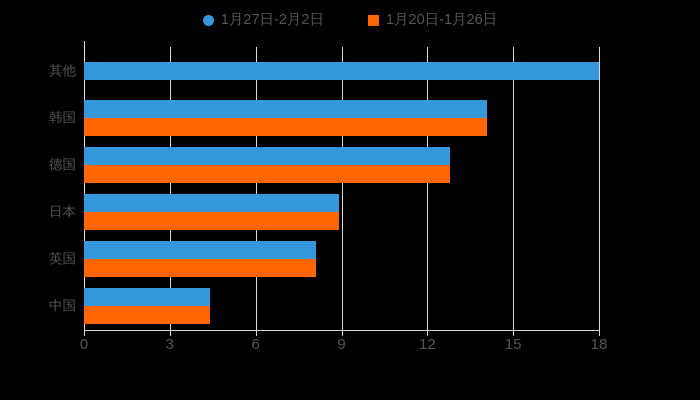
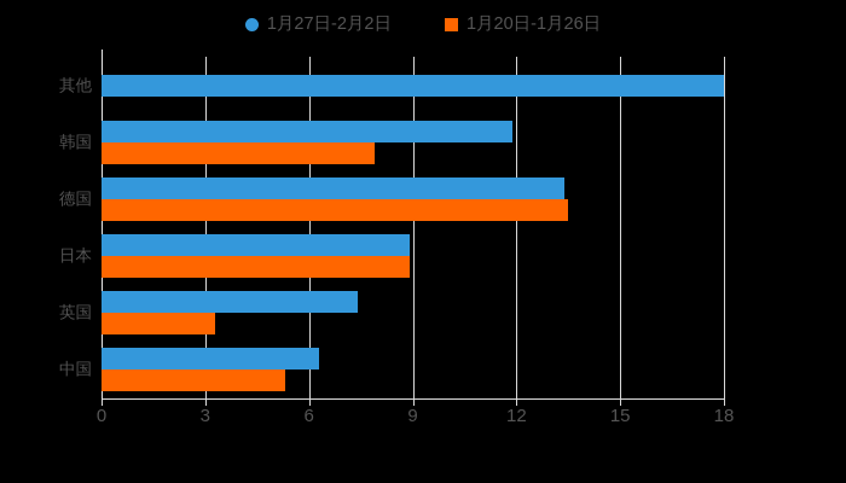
1月27日-2月2日/韩国: 14.1 -> 11.9
1月20日-1月26日/韩国: 14.1 -> 7.9
1月27日-2月2日/德国: 12.8 -> 13.4
1月20日-1月26日/德国: 12.8 -> 13.5
1月27日-2月2日/英国: 8.1 -> 7.4
1月20日-1月26日/英国: 8.1 -> 3.3
1月27日-2月2日/中国: 4.4 -> 6.3
1月20日-1月26日/中国: 4.4 -> 5.3
